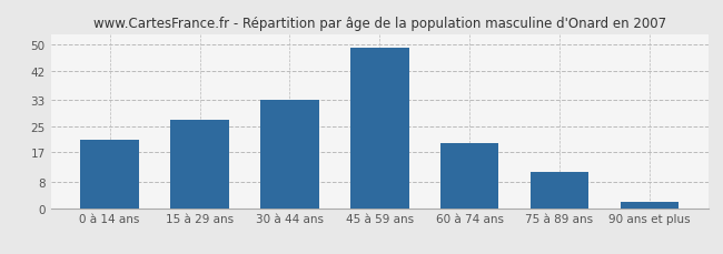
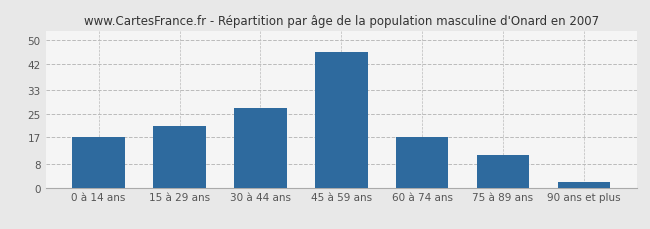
0 à 14 ans: 21 -> 17
15 à 29 ans: 27 -> 21
30 à 44 ans: 33 -> 27
45 à 59 ans: 49 -> 46
60 à 74 ans: 20 -> 17
